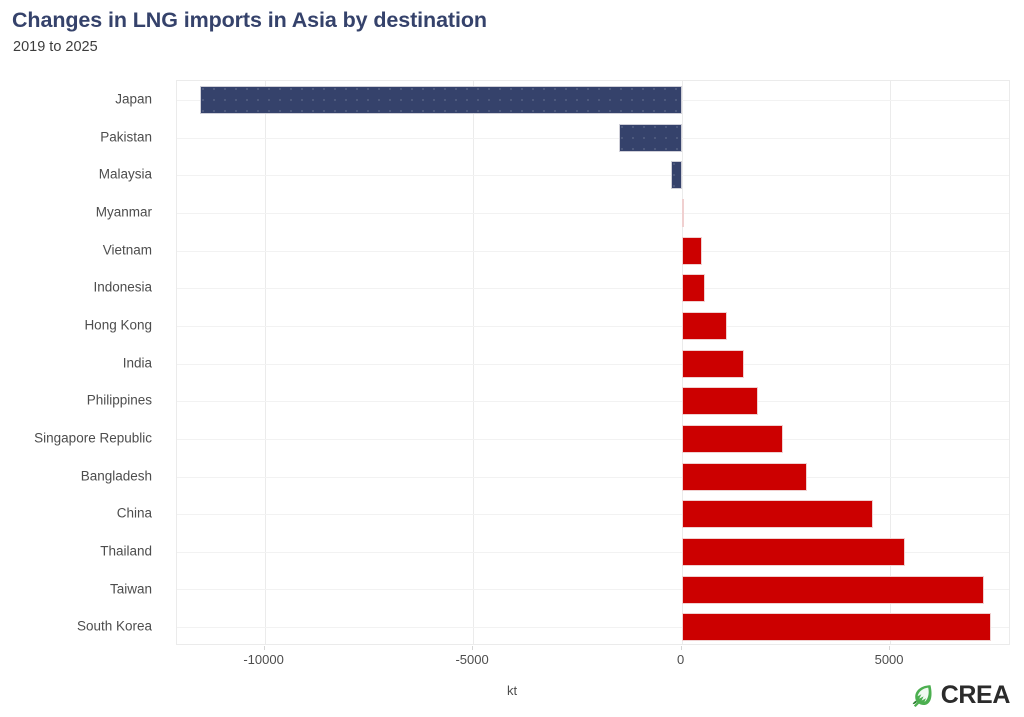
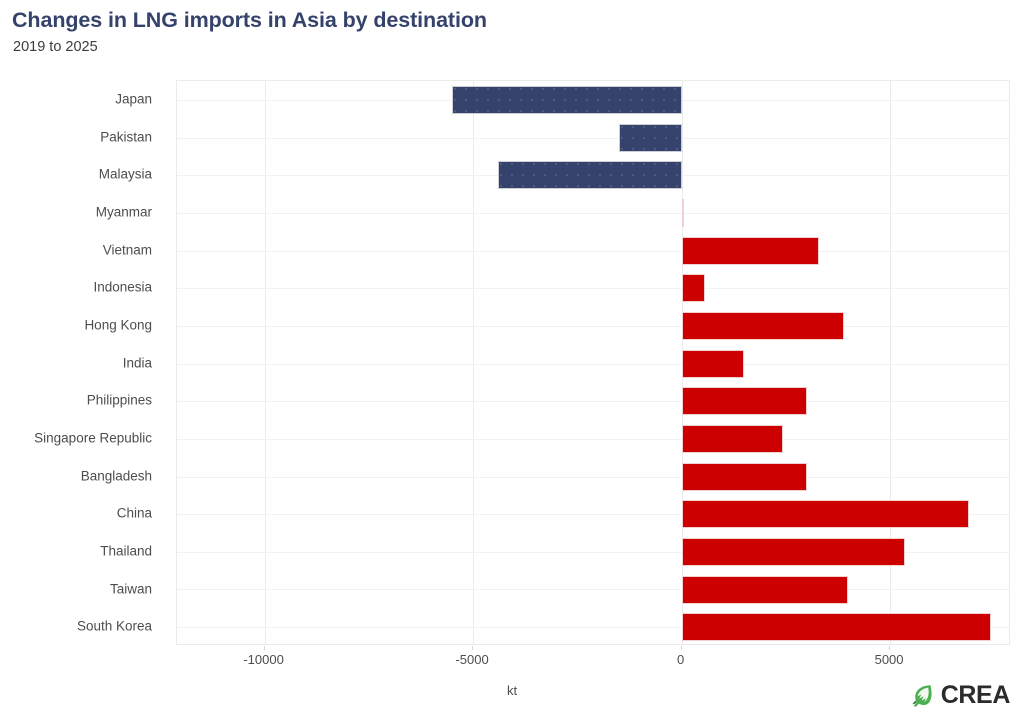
Japan: -11600 -> -5500
Malaysia: -200 -> -4400
Vietnam: 500 -> 3300
Hong Kong: 1100 -> 3900
Philippines: 1800 -> 3000
China: 4600 -> 6900
Taiwan: 7300 -> 4000
